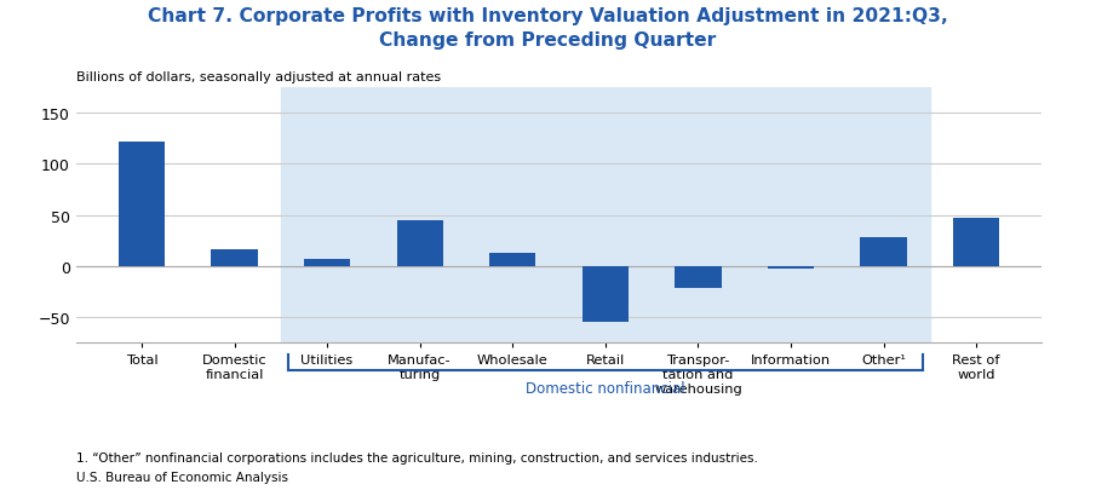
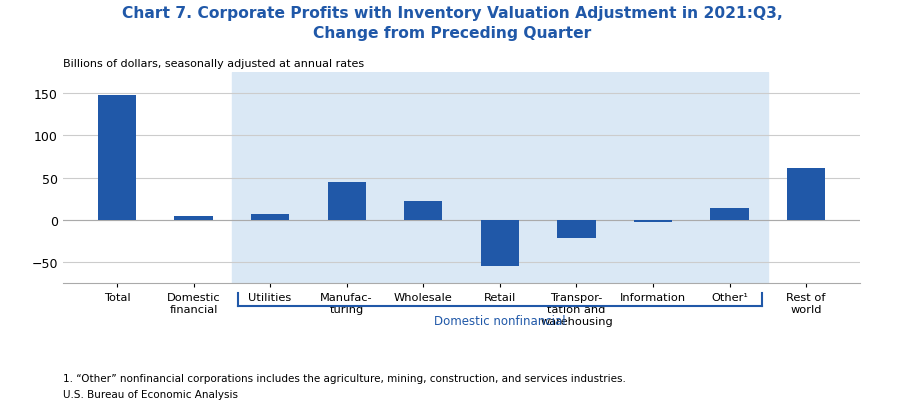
Total: 122 -> 148
Domestic financial: 17 -> 4
Wholesale: 13 -> 22
Other¹: 28 -> 14
Rest of world: 47 -> 62
